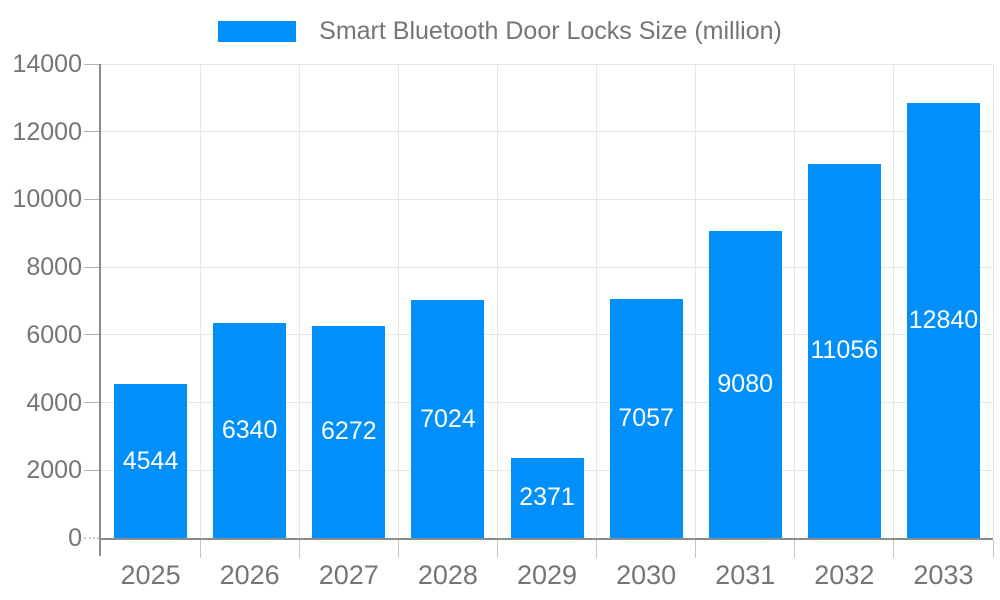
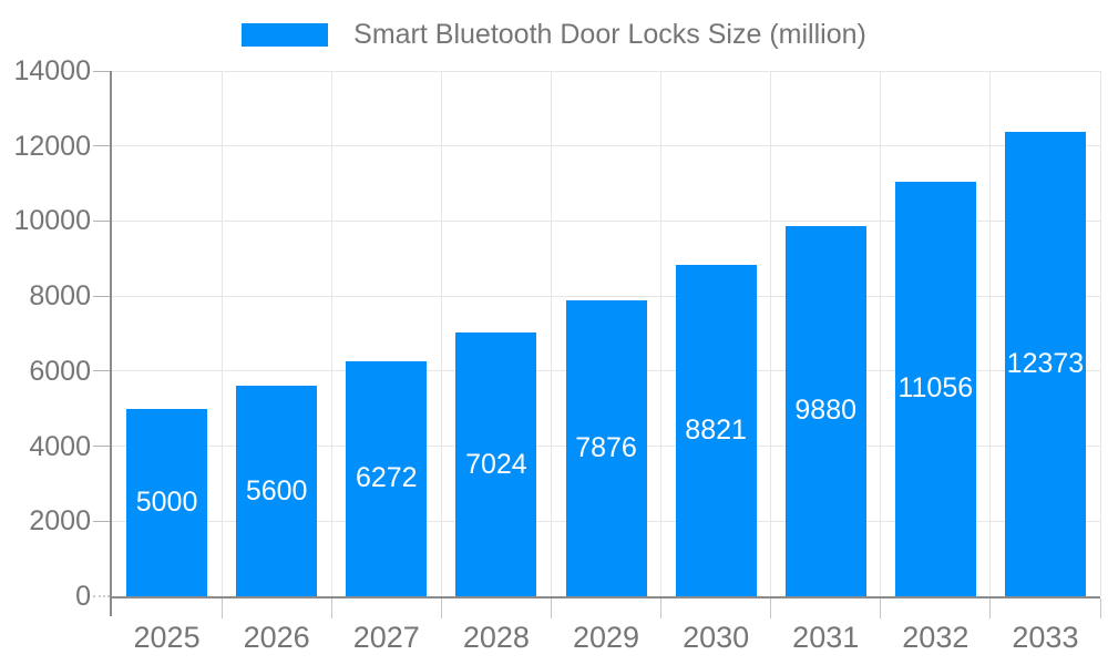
2025: 4544 -> 5000
2026: 6340 -> 5600
2029: 2371 -> 7876
2030: 7057 -> 8821
2031: 9080 -> 9880
2033: 12840 -> 12373
